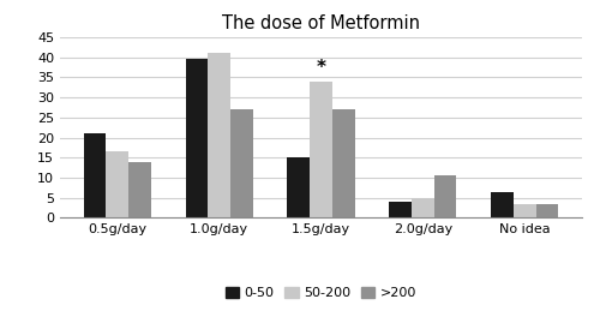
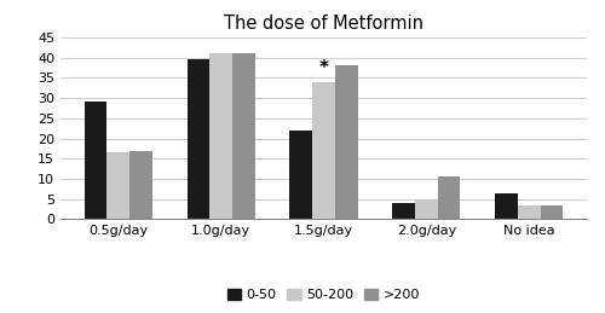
0-50/0.5g/day: 21.0 -> 29.0
>200/0.5g/day: 14.0 -> 17.0
>200/1.0g/day: 27.0 -> 41.0
0-50/1.5g/day: 15.0 -> 22.0
>200/1.5g/day: 27.0 -> 38.0
